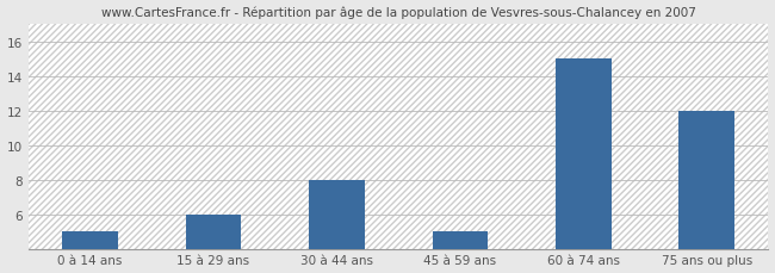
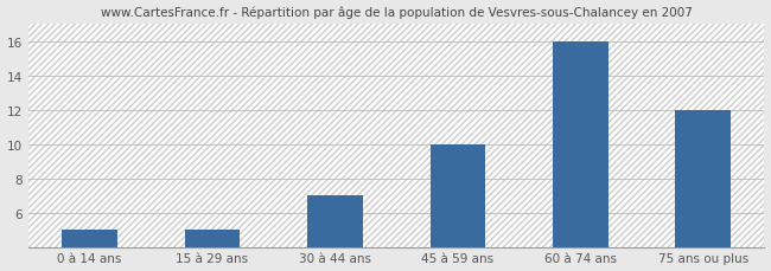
15 à 29 ans: 6 -> 5
30 à 44 ans: 8 -> 7
45 à 59 ans: 5 -> 10
60 à 74 ans: 15 -> 16
